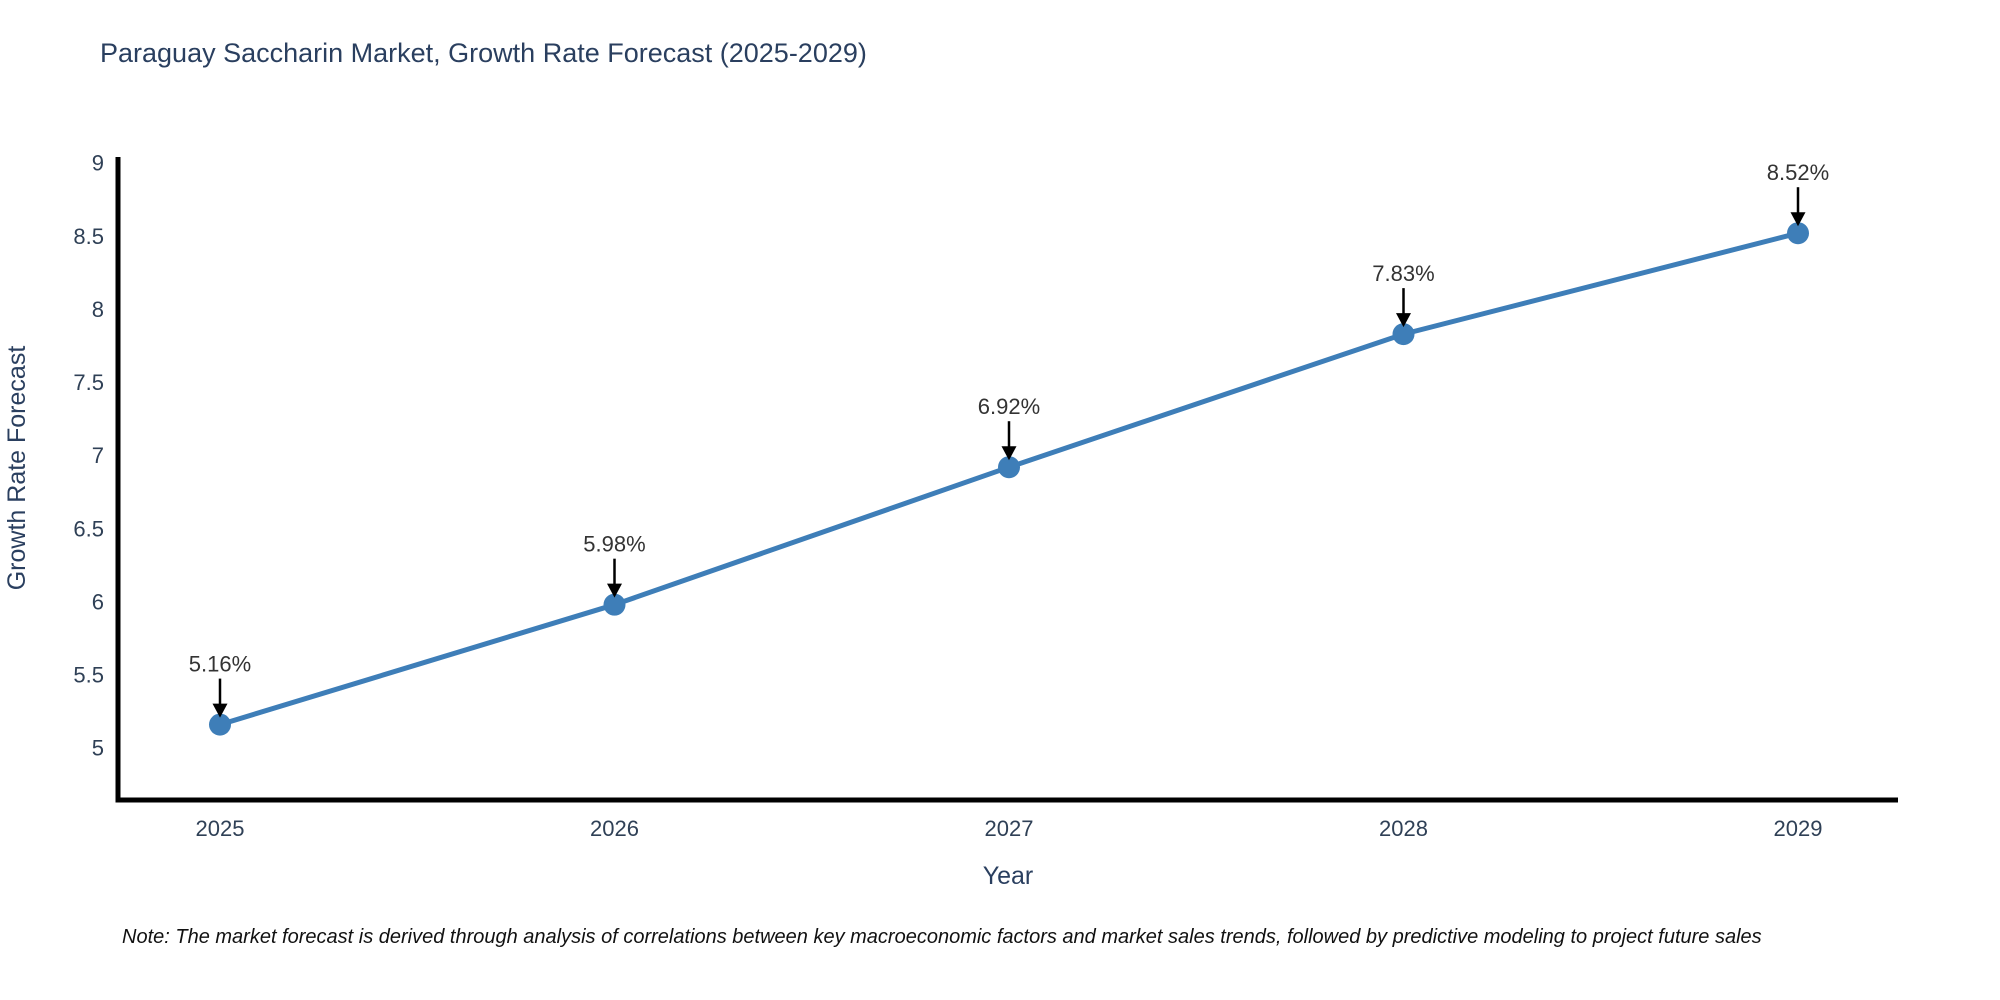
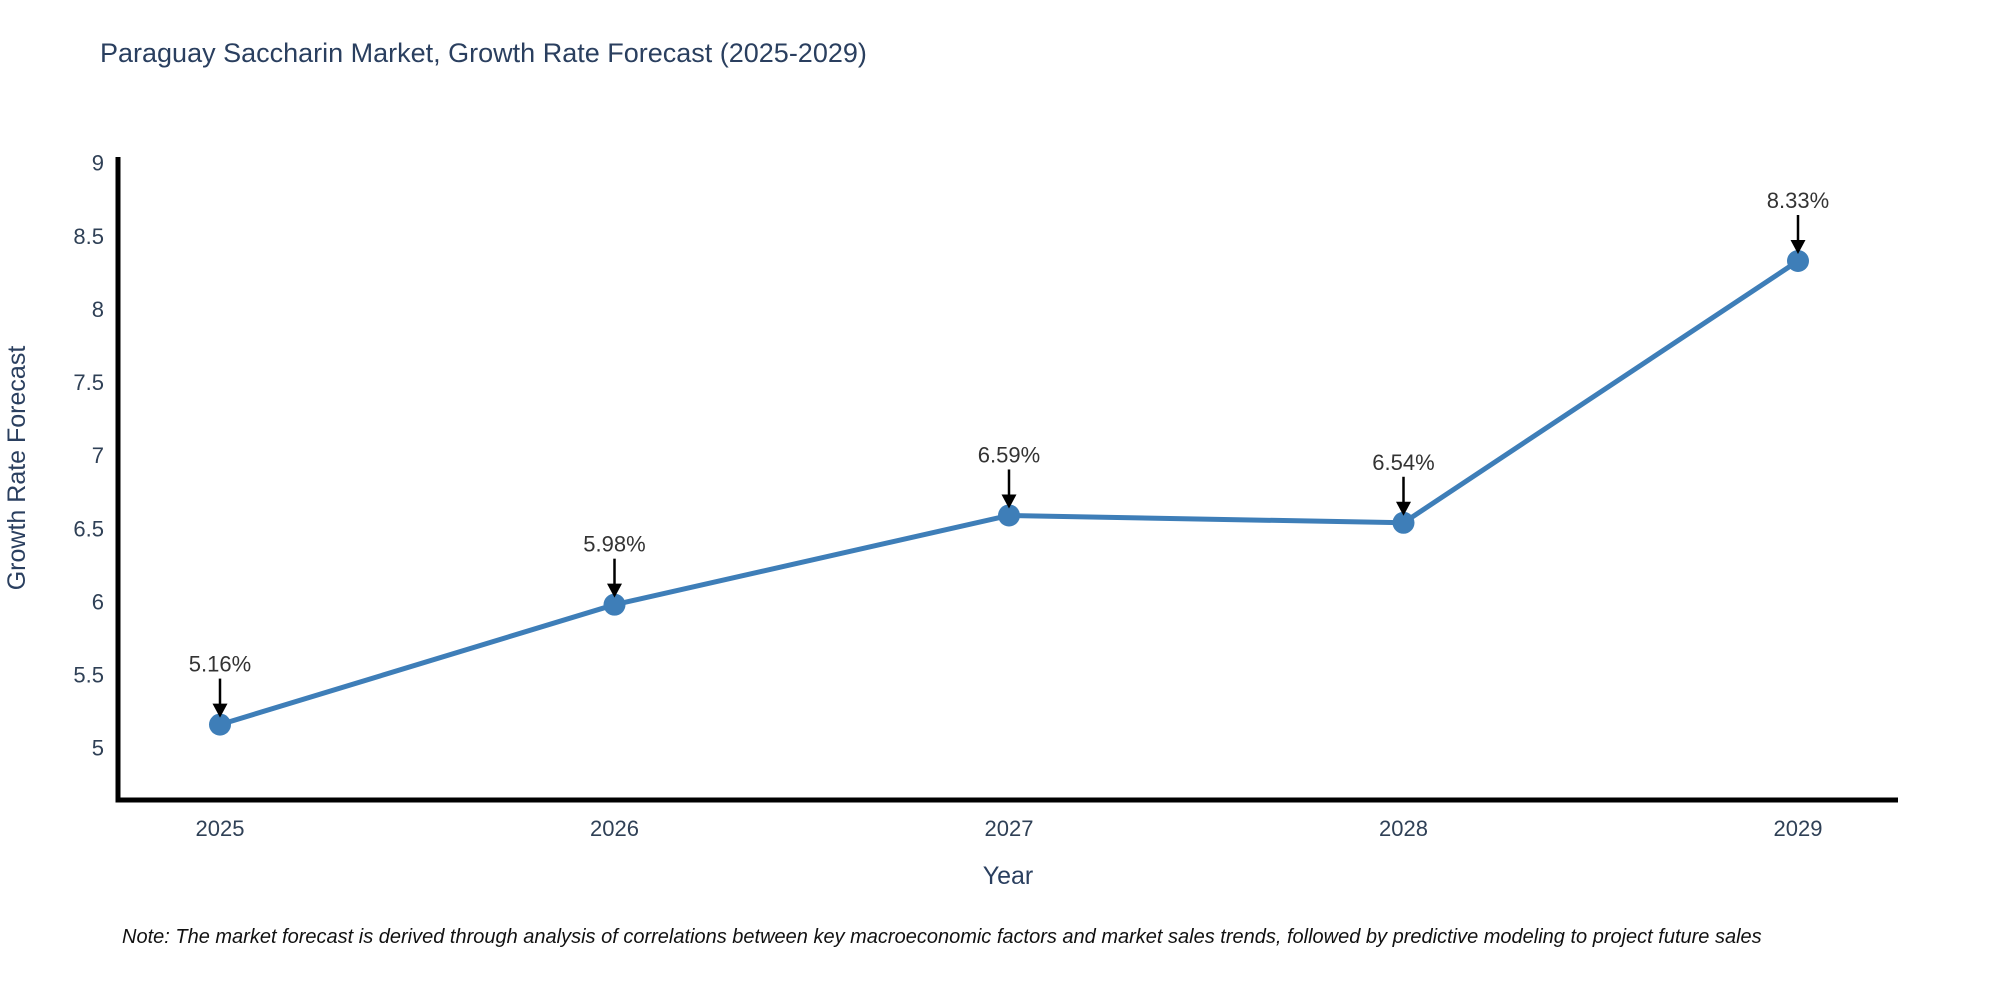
2027: 6.92% -> 6.59%
2028: 7.83% -> 6.54%
2029: 8.52% -> 8.33%
